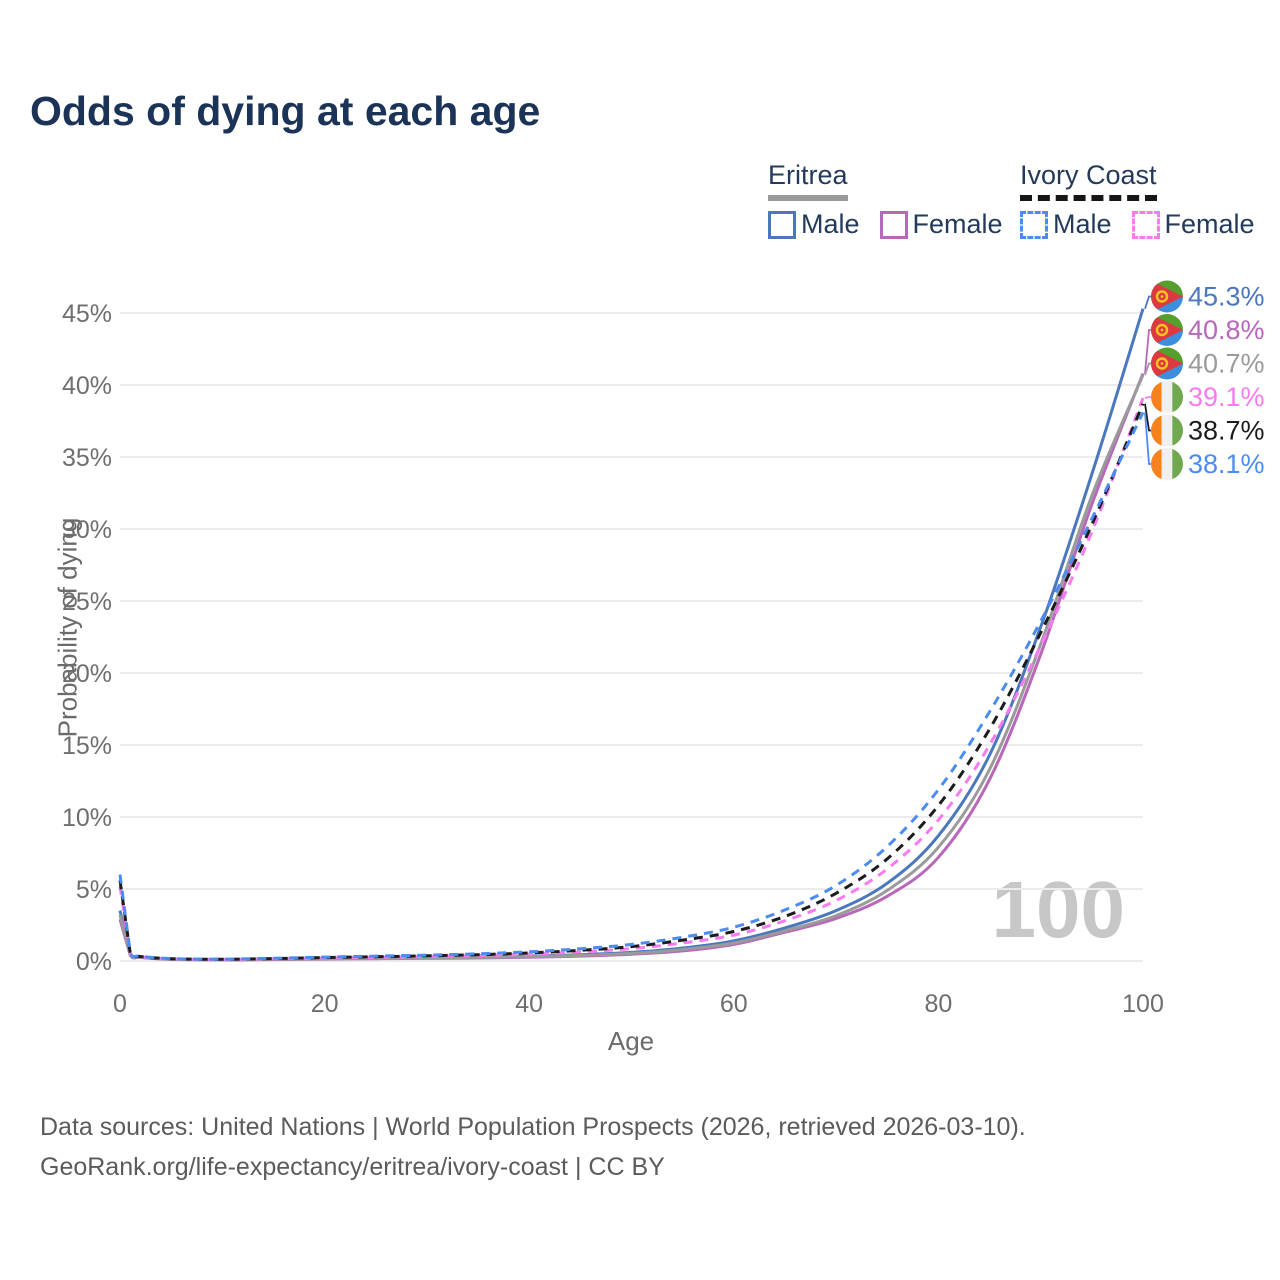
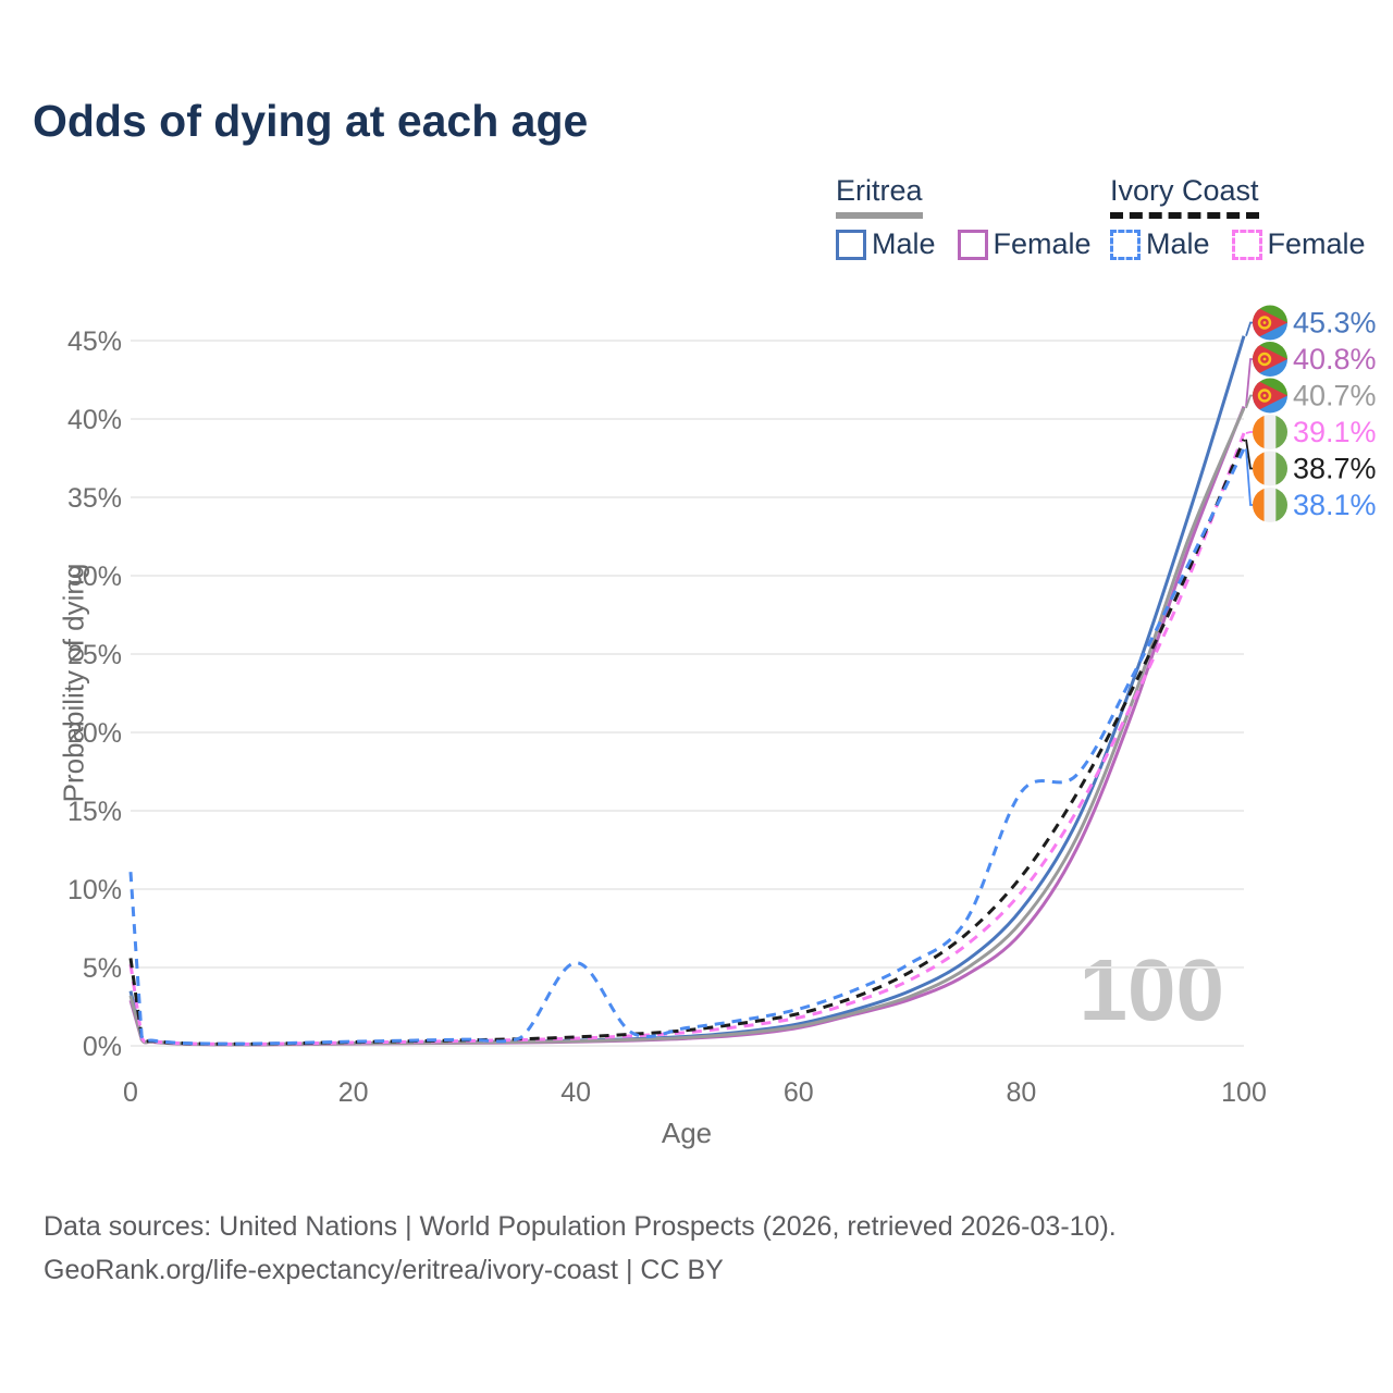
Ivory Coast Male/0: 6.0% -> 11.1%
Ivory Coast Male/40: 0.6% -> 5.3%
Ivory Coast Male/80: 11.9% -> 16.2%
